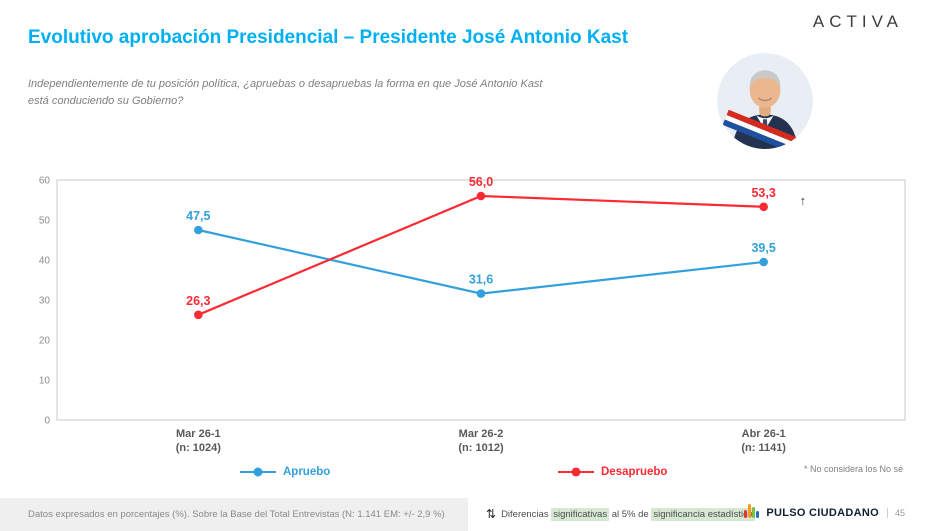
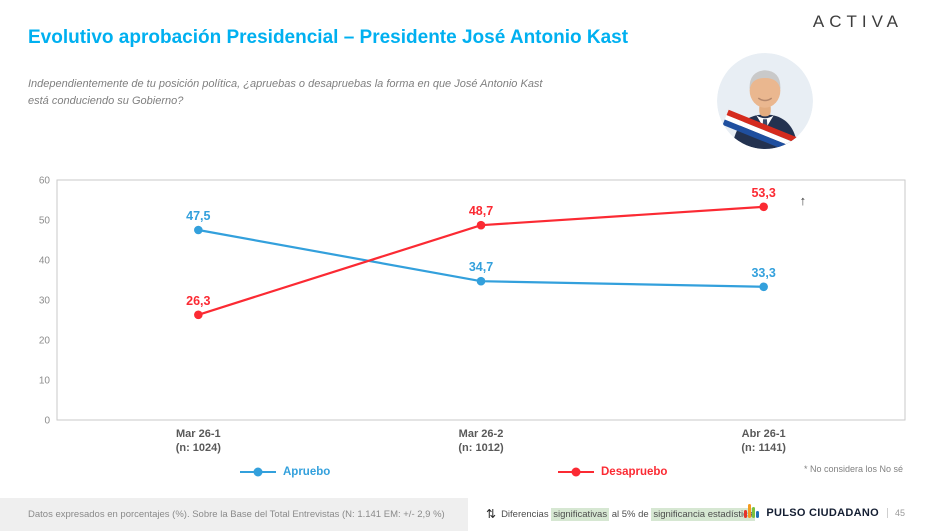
Apruebo/Mar 26-2: 31,6 -> 34,7
Desapruebo/Mar 26-2: 56,0 -> 48,7
Apruebo/Abr 26-1: 39,5 -> 33,3
